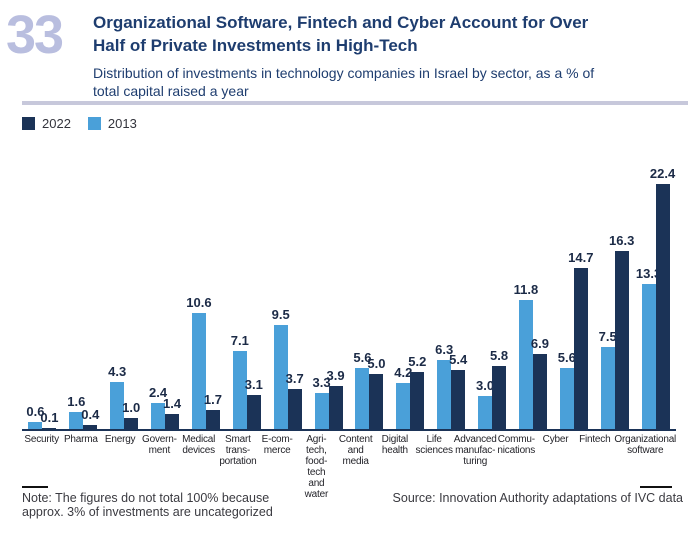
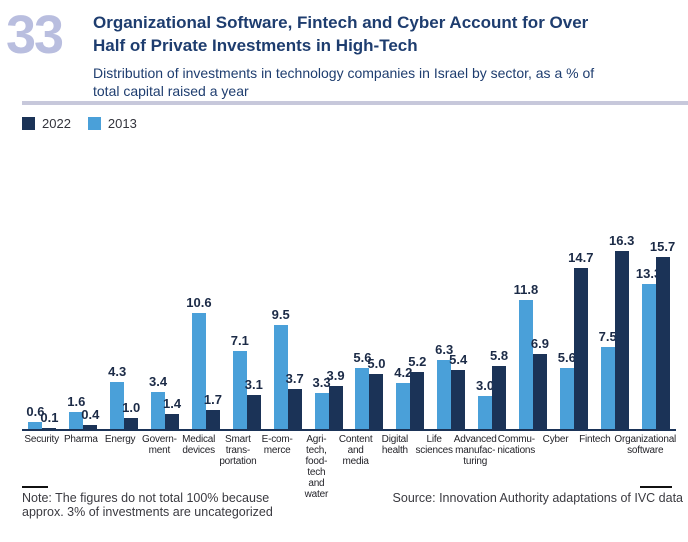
2013/Govern- ment: 2.4 -> 3.4
2022/Organizational software: 22.4 -> 15.7
